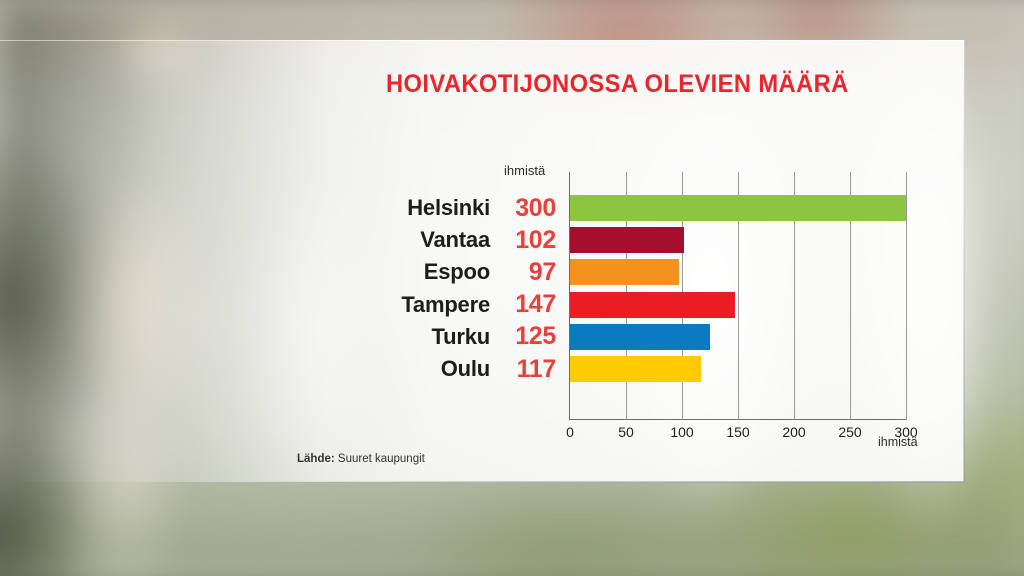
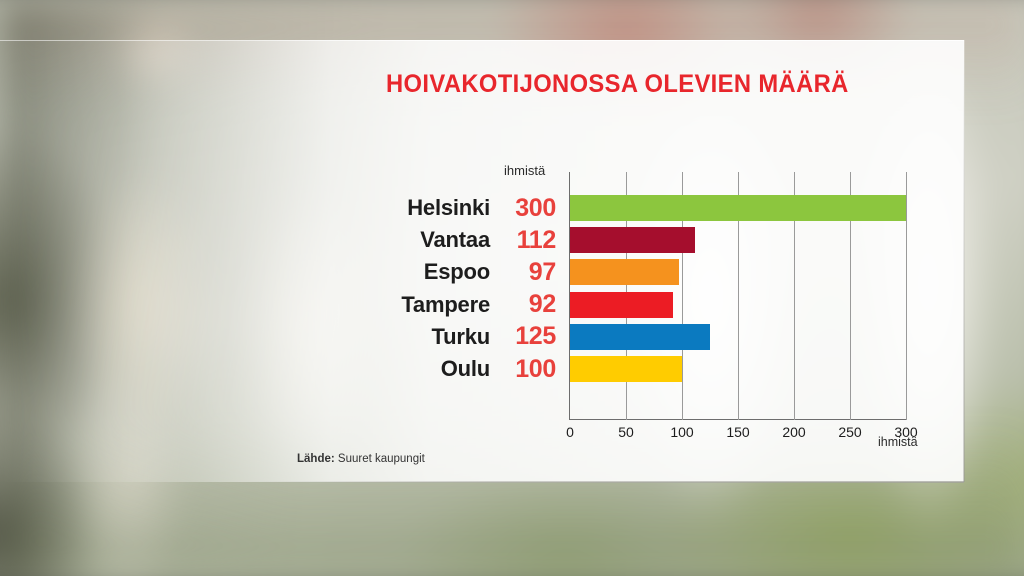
Vantaa: 102 -> 112
Tampere: 147 -> 92
Oulu: 117 -> 100
